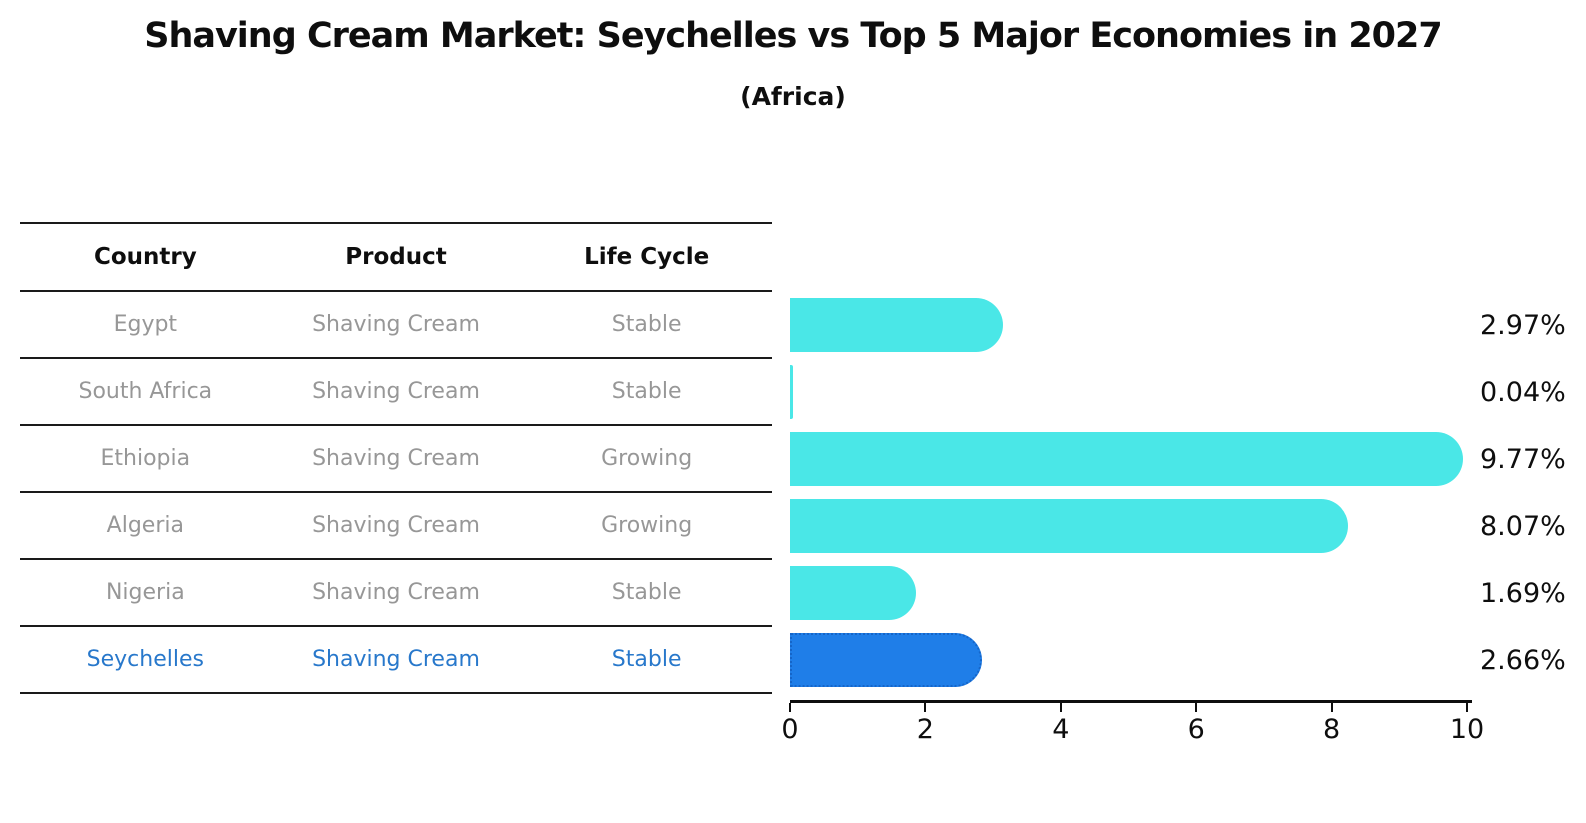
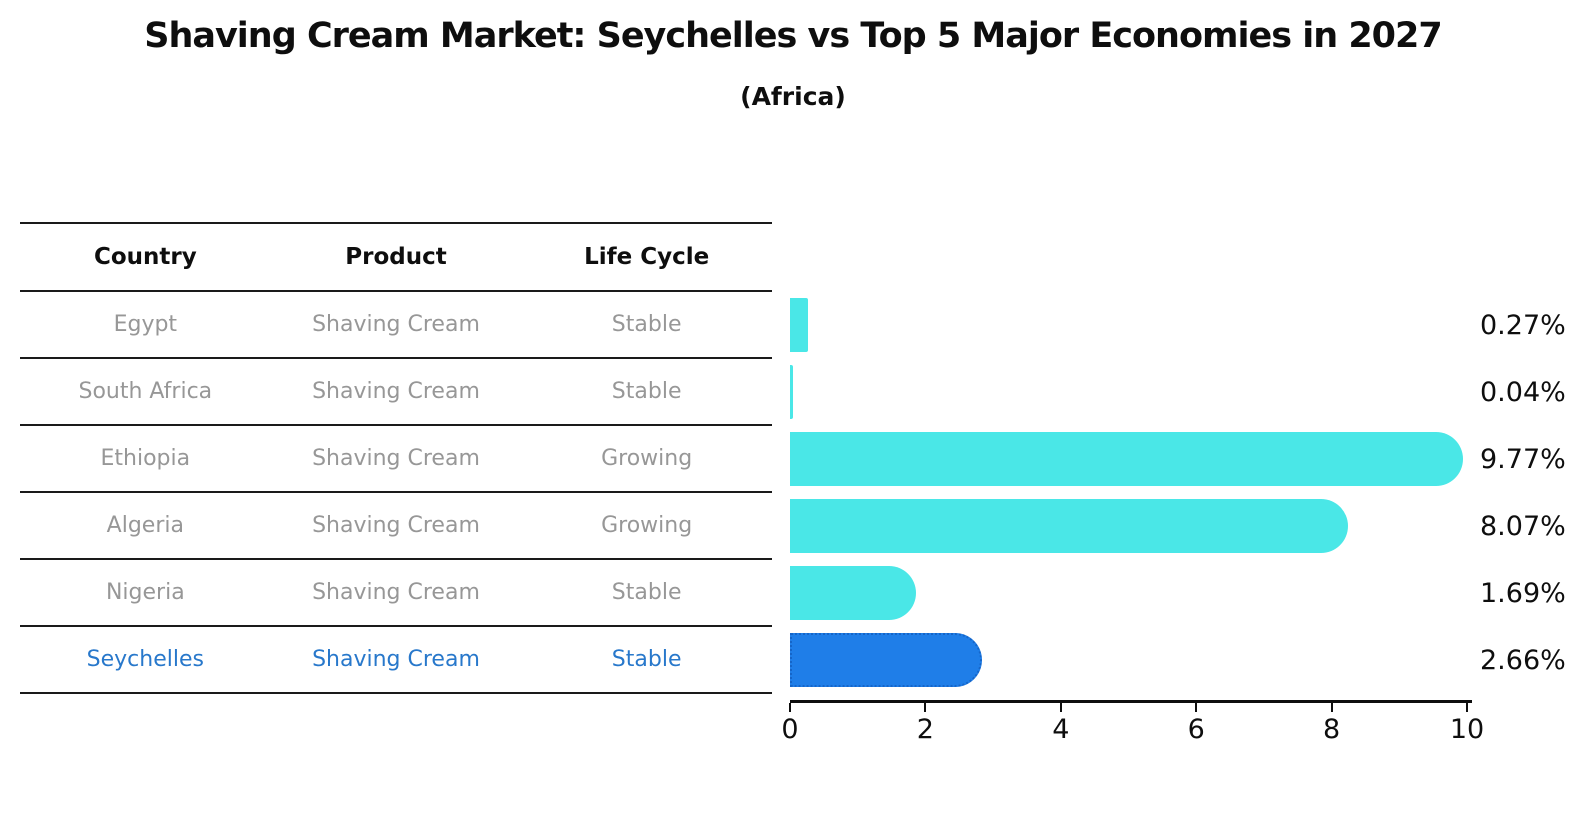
Egypt: 2.97% -> 0.27%
